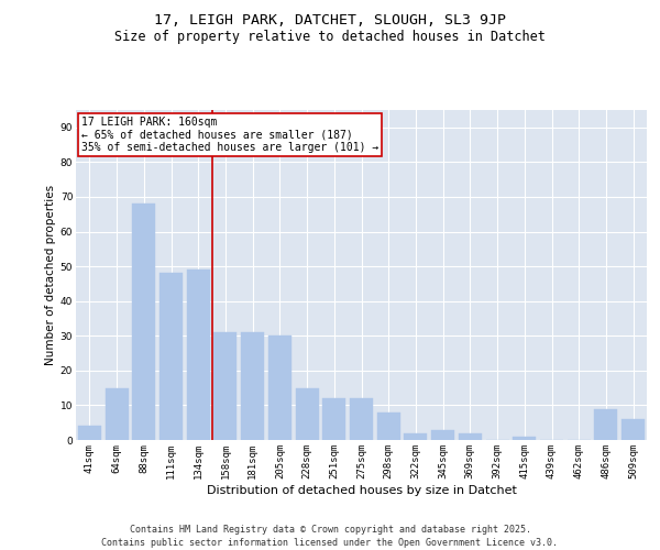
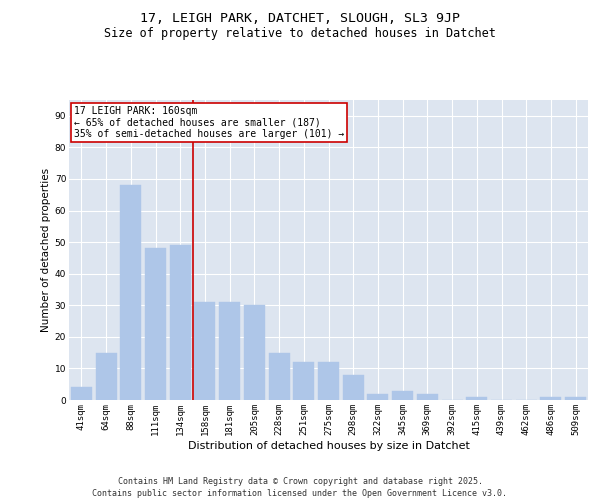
486sqm: 9 -> 1
509sqm: 6 -> 1
